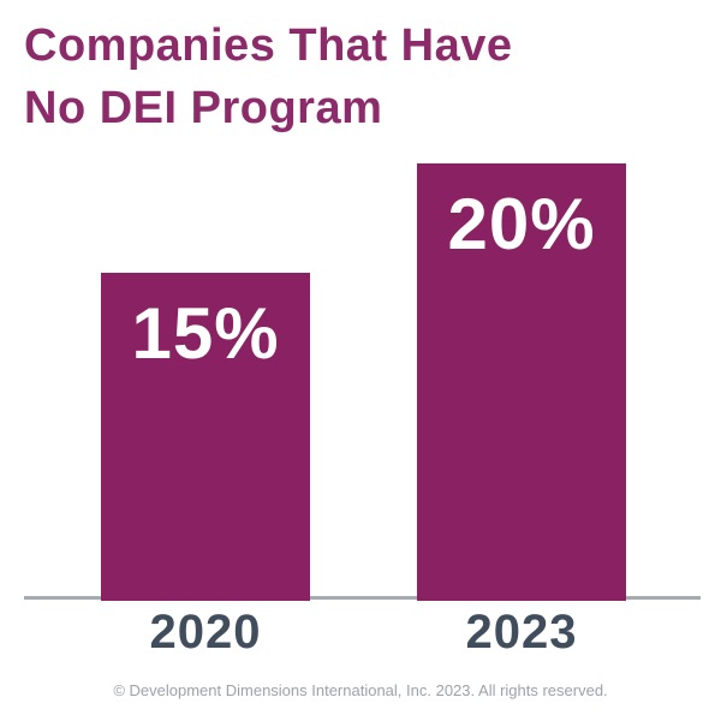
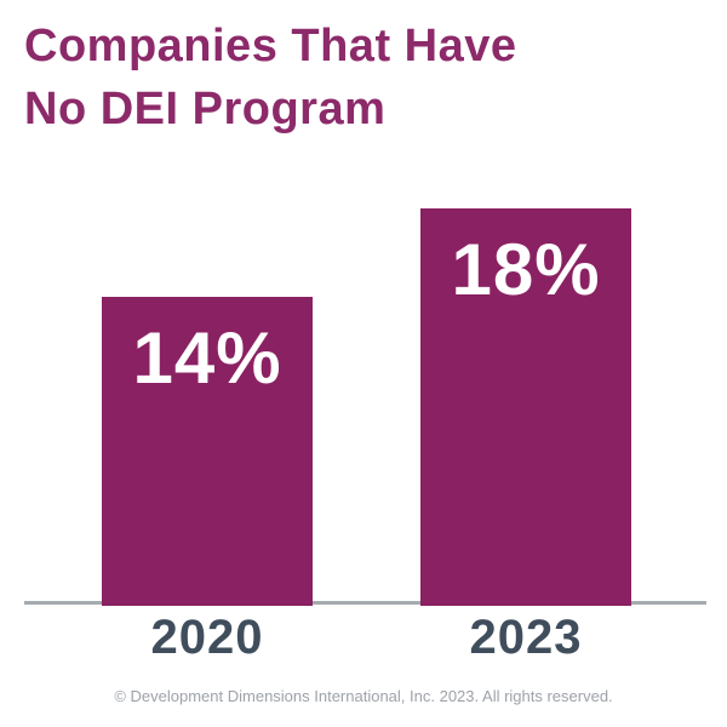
2020: 15% -> 14%
2023: 20% -> 18%
